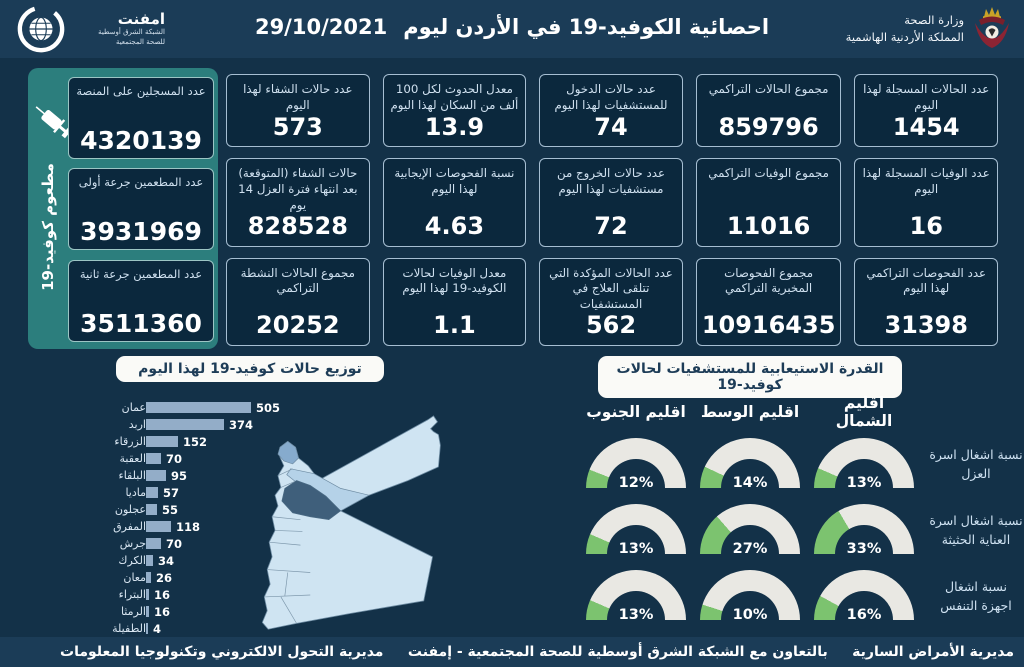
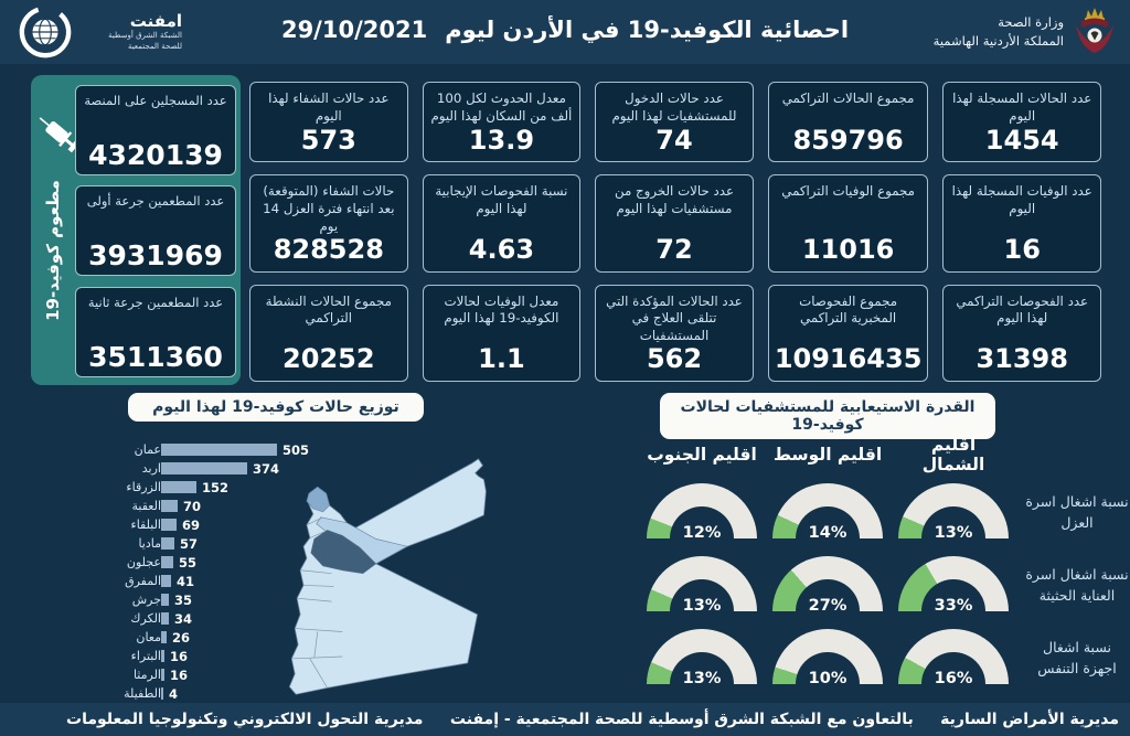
توزيع حالات كوفيد-19 لهذا اليوم/البلقاء: 95 -> 69
توزيع حالات كوفيد-19 لهذا اليوم/المفرق: 118 -> 41
توزيع حالات كوفيد-19 لهذا اليوم/جرش: 70 -> 35
